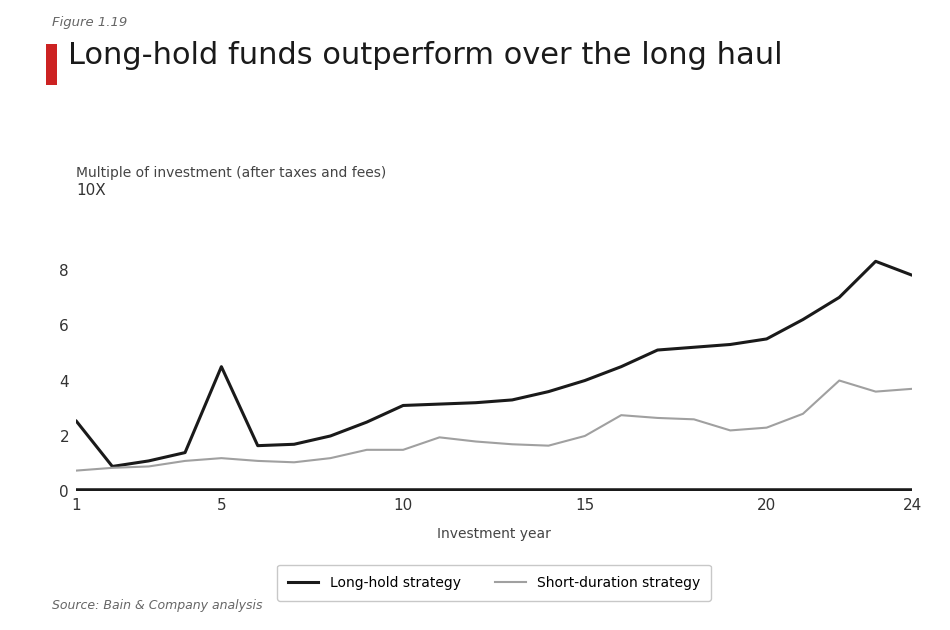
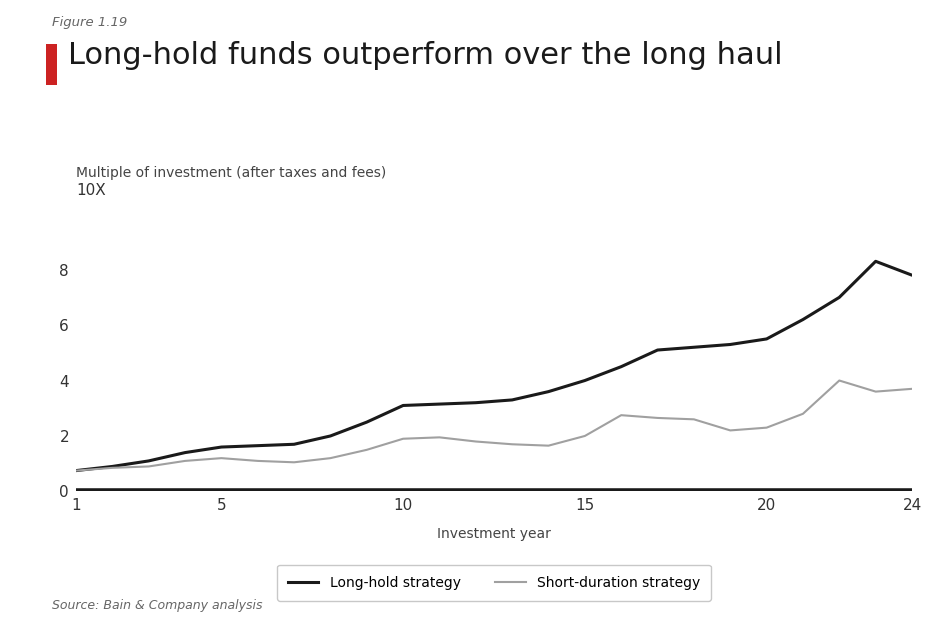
Long-hold strategy/1: 2.55 -> 0.75
Long-hold strategy/5: 4.50 -> 1.60
Short-duration strategy/10: 1.50 -> 1.90
